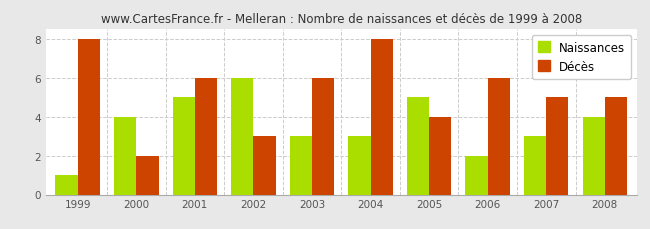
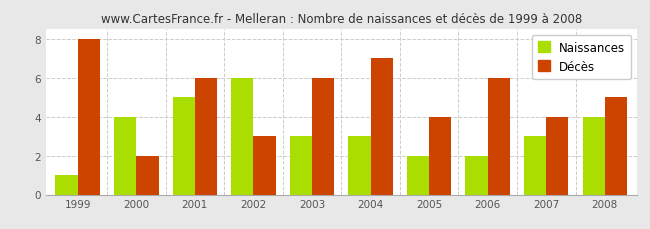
Décès/2004: 8 -> 7
Naissances/2005: 5 -> 2
Décès/2007: 5 -> 4
